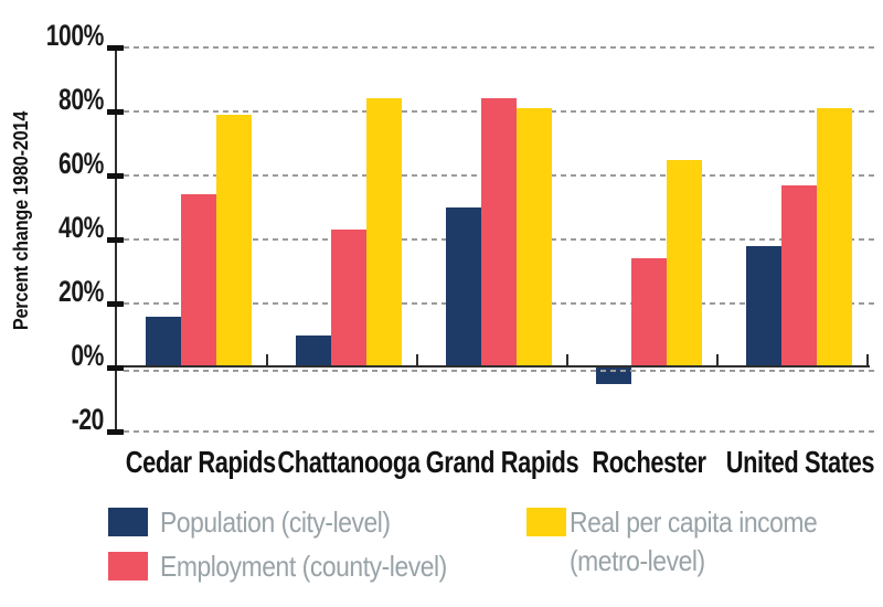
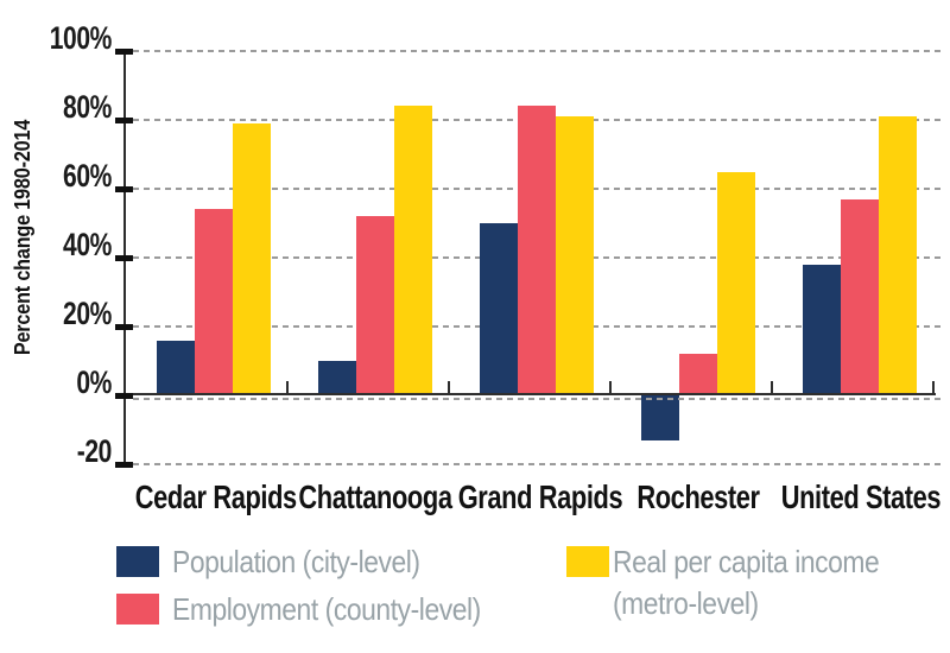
Employment (county-level)/Chattanooga: 43% -> 52%
Population (city-level)/Rochester: -5% -> -13%
Employment (county-level)/Rochester: 34% -> 12%
